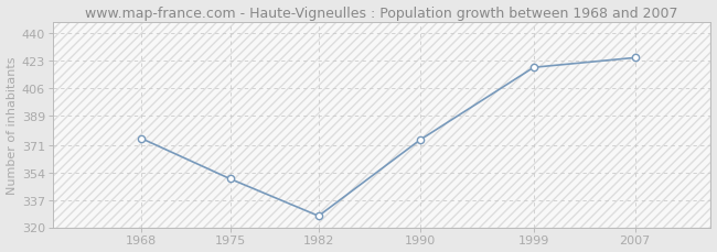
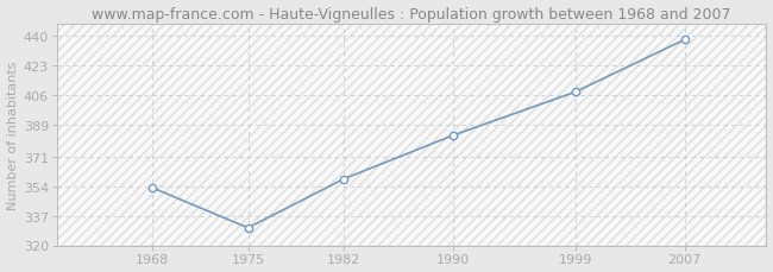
1968: 375 -> 353
1975: 350 -> 330
1982: 327 -> 358
1990: 374 -> 383
1999: 419 -> 408
2007: 425 -> 438
